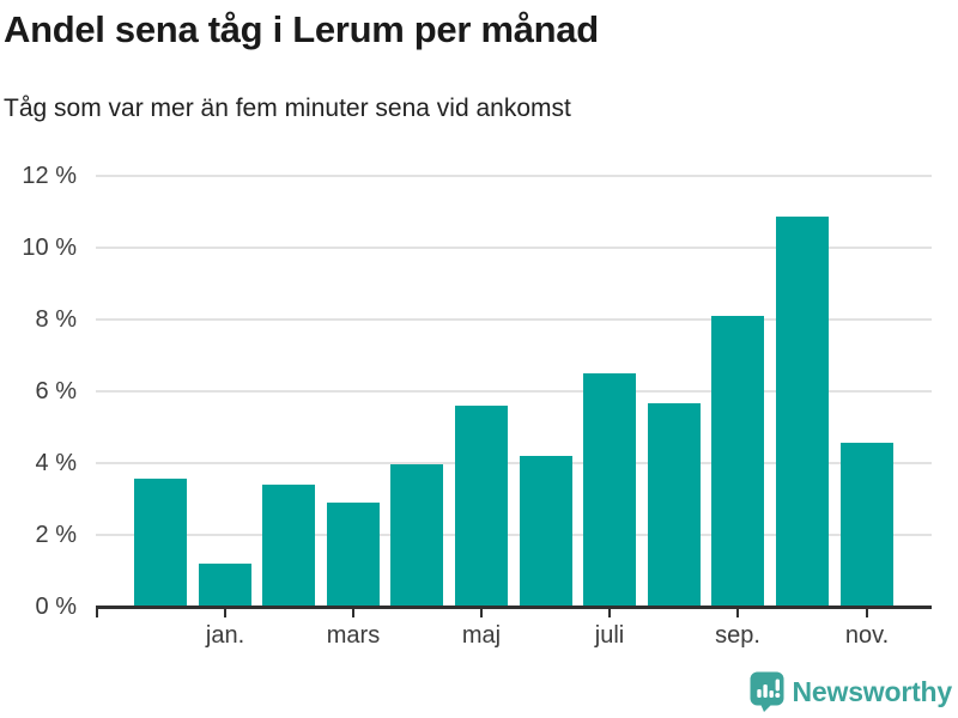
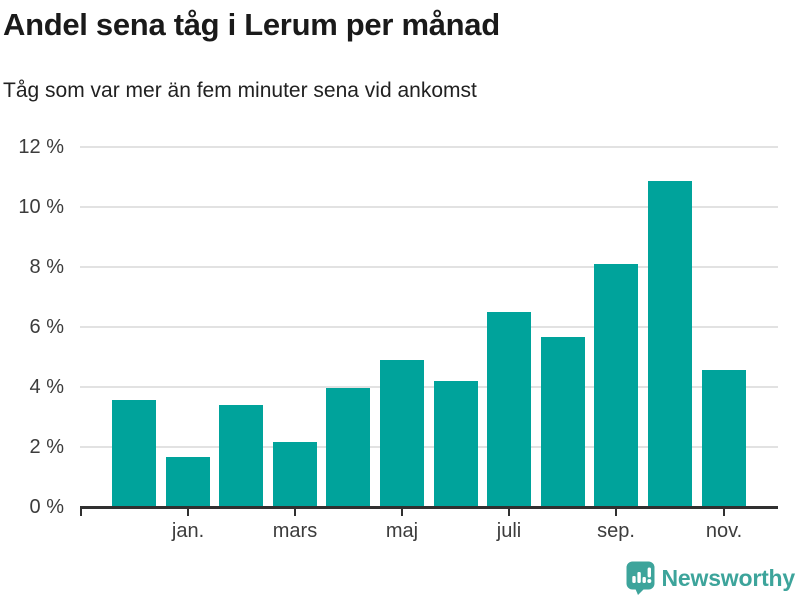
jan.: 1.2% -> 1.6%
mars: 2.9% -> 2.1%
maj: 5.6% -> 4.9%
